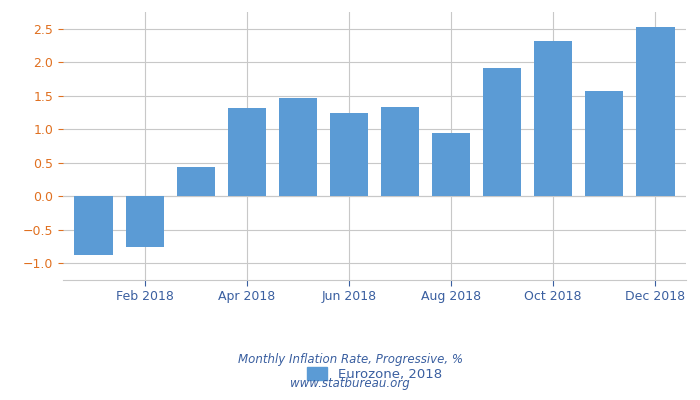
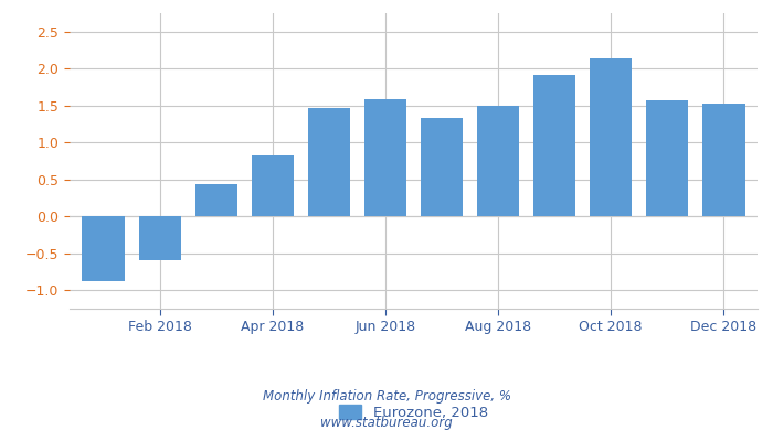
Feb 2018: -0.76 -> -0.60
Apr 2018: 1.32 -> 0.82
Jun 2018: 1.24 -> 1.58
Aug 2018: 0.94 -> 1.50
Oct 2018: 2.32 -> 2.14
Dec 2018: 2.52 -> 1.53
